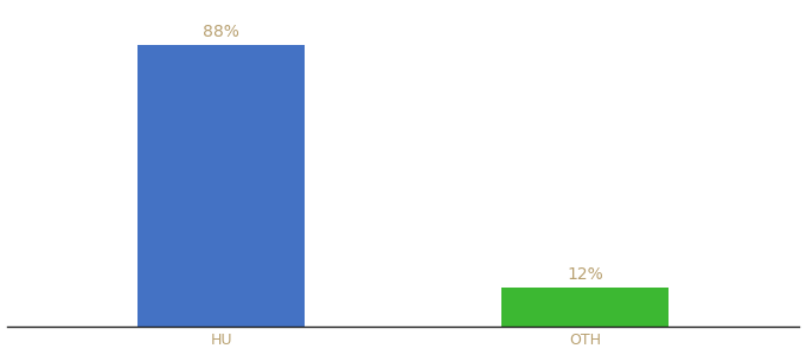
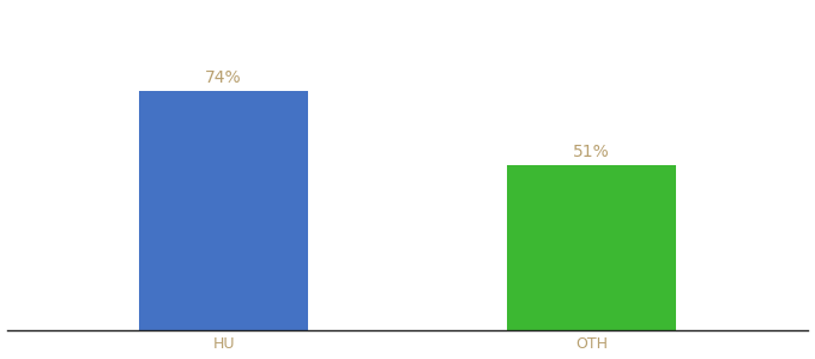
HU: 88% -> 74%
OTH: 12% -> 51%
